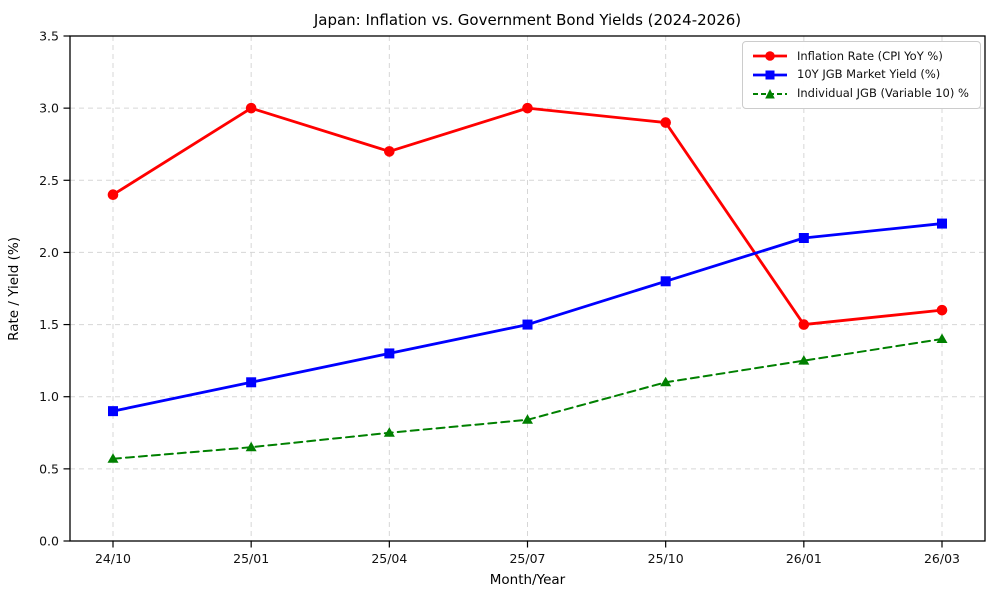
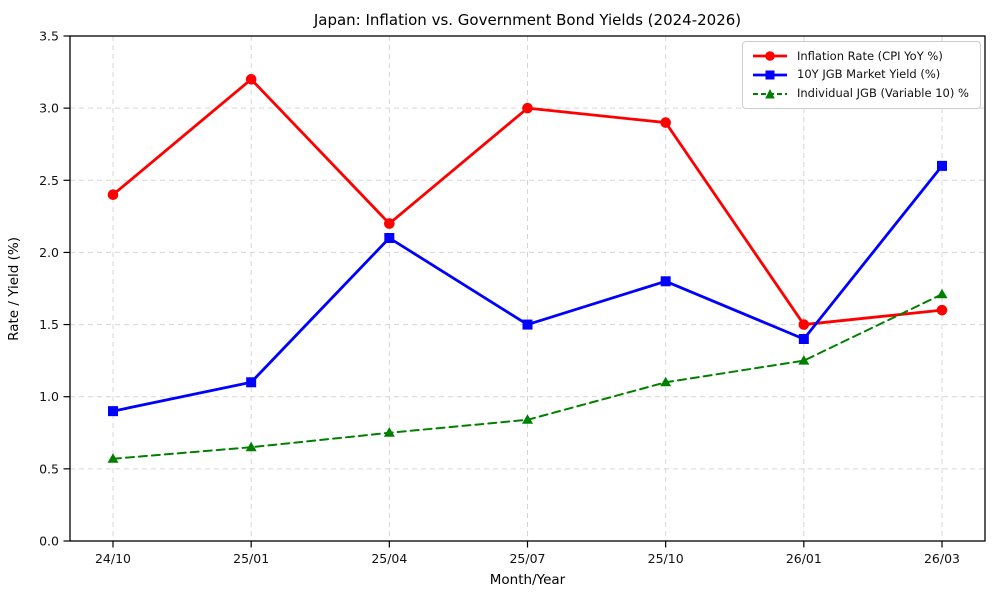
Inflation Rate (CPI YoY %)/25/01: 3.0 -> 3.2
Inflation Rate (CPI YoY %)/25/04: 2.7 -> 2.2
10Y JGB Market Yield (%)/25/04: 1.3 -> 2.1
10Y JGB Market Yield (%)/26/01: 2.1 -> 1.4
10Y JGB Market Yield (%)/26/03: 2.2 -> 2.6
Individual JGB (Variable 10) %/26/03: 1.40 -> 1.71
